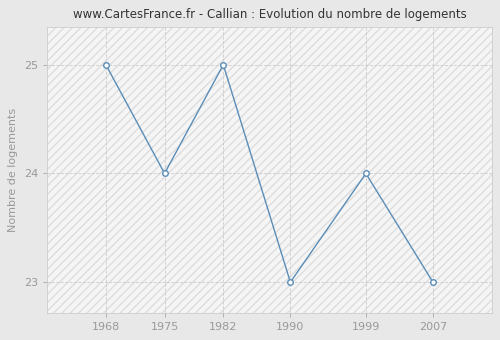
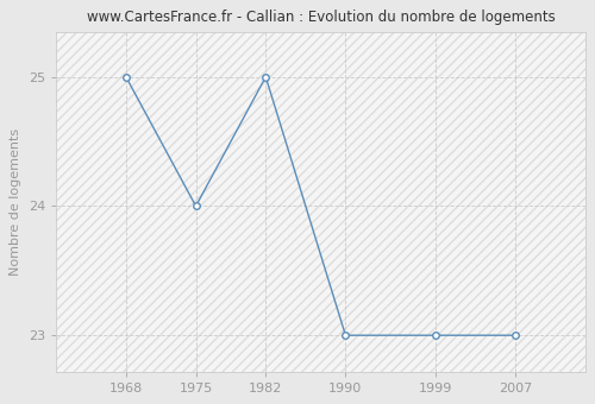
1999: 24 -> 23
